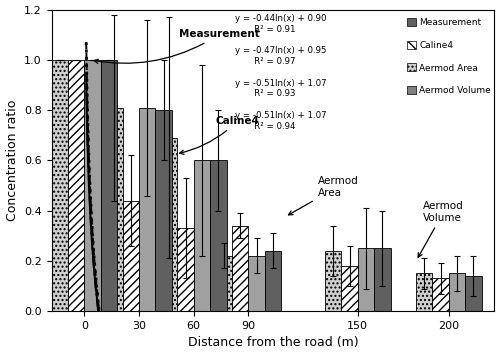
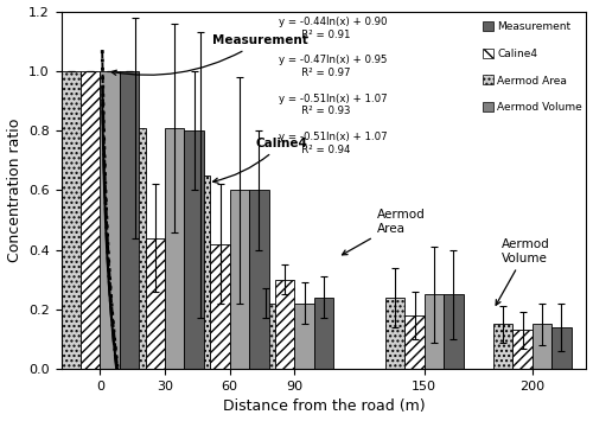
Aermod Area/60: 0.69 -> 0.65
Caline4/60: 0.33 -> 0.42
Caline4/90: 0.34 -> 0.30
